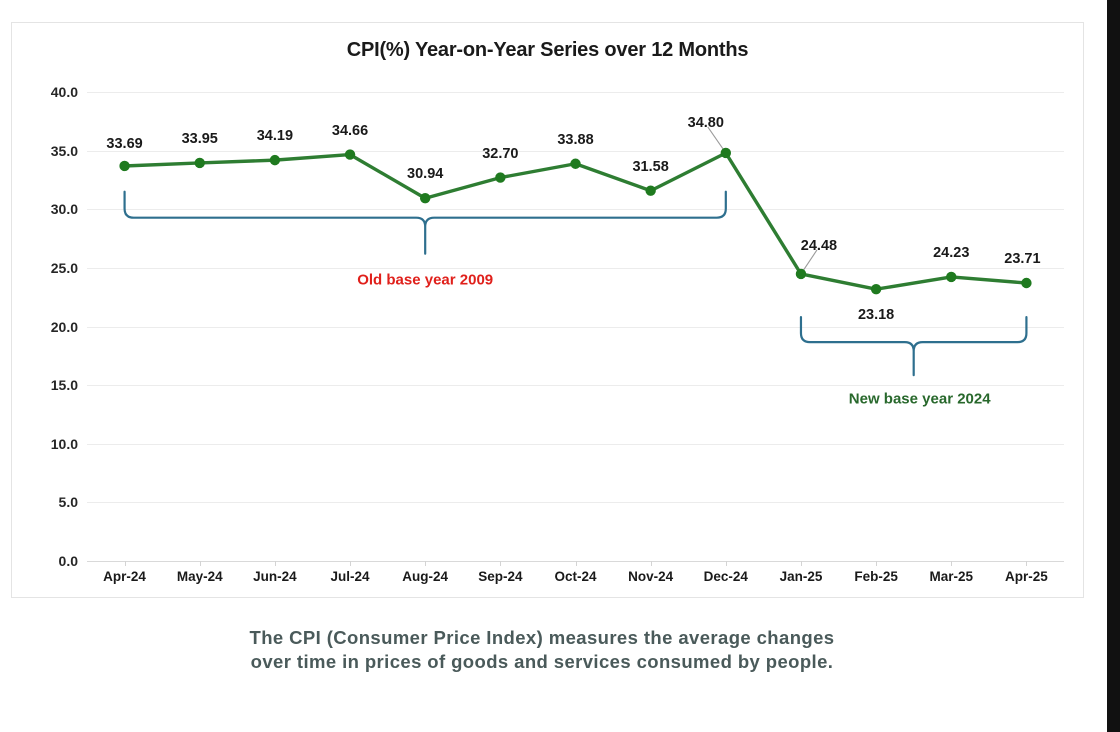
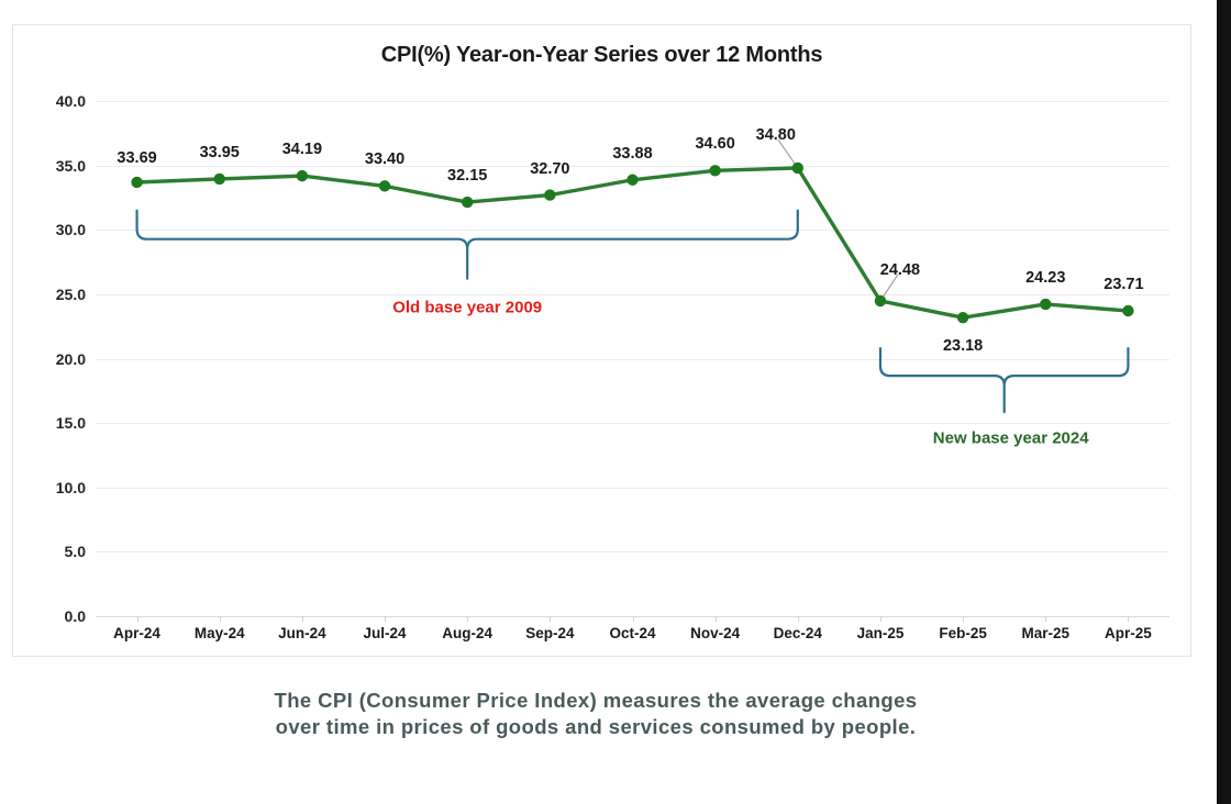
Jul-24: 34.66 -> 33.40
Aug-24: 30.94 -> 32.15
Nov-24: 31.58 -> 34.60
